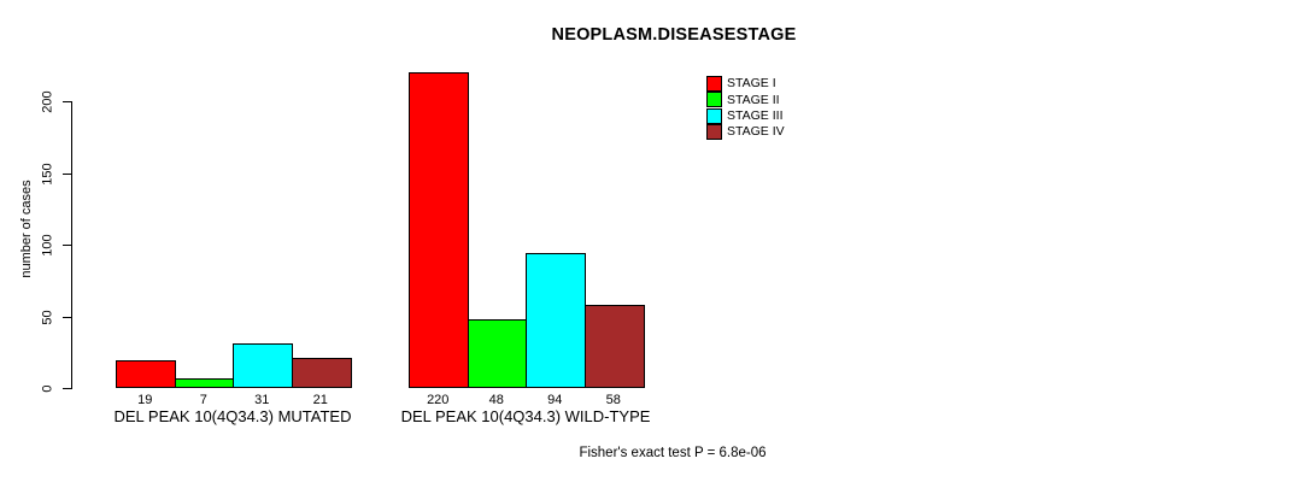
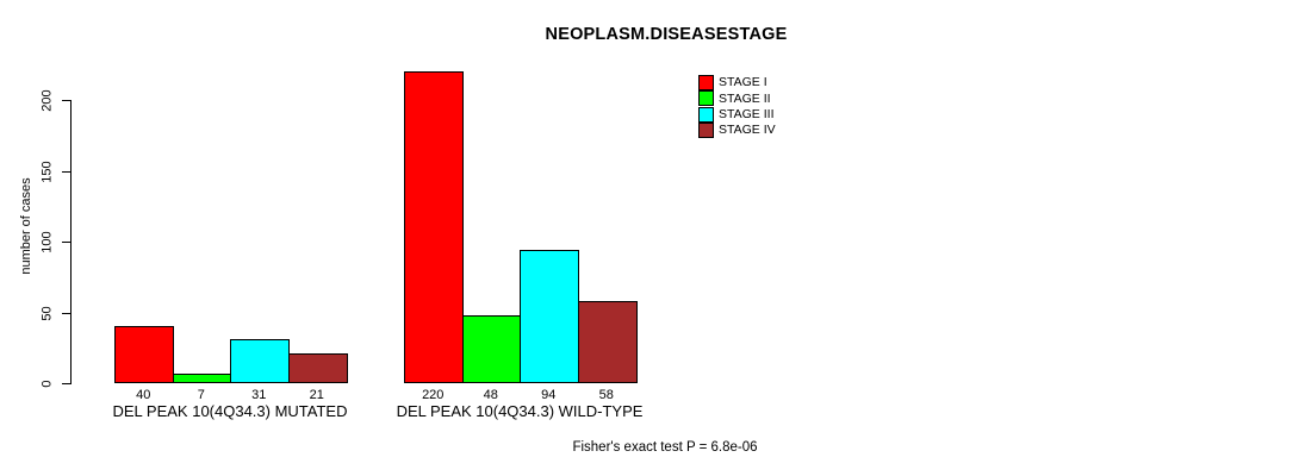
STAGE I/DEL PEAK 10(4Q34.3) MUTATED: 19 -> 40
